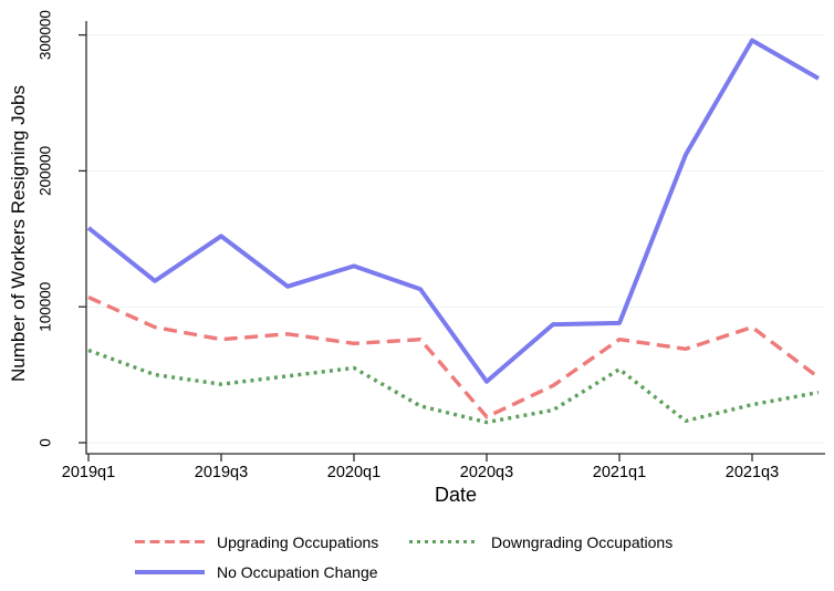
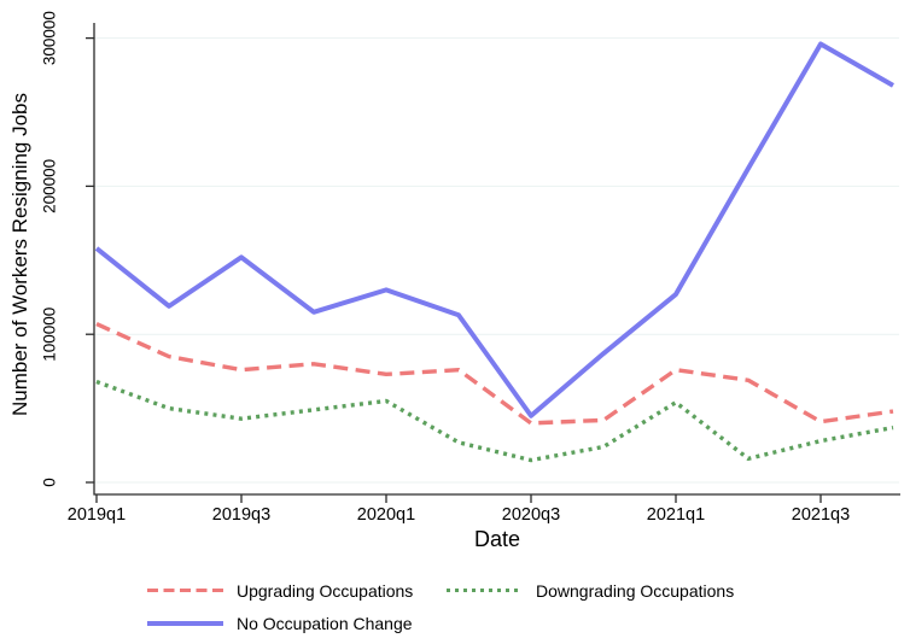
Upgrading Occupations/2020q3: 19000 -> 40000
No Occupation Change/2021q1: 88000 -> 127000
Upgrading Occupations/2021q3: 85000 -> 41000
